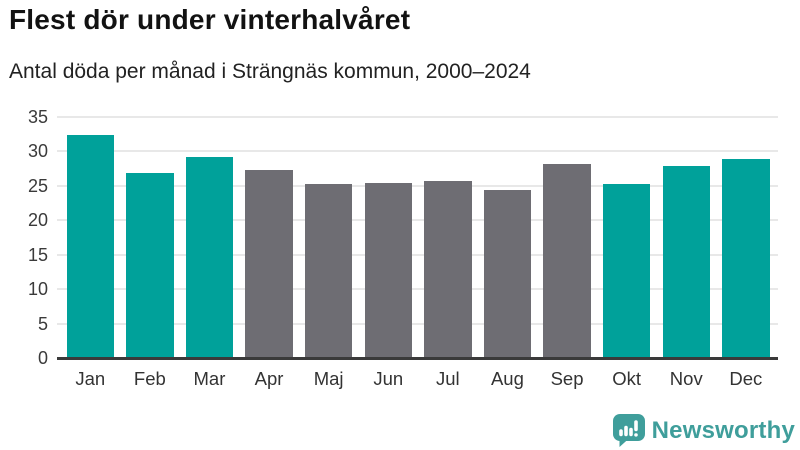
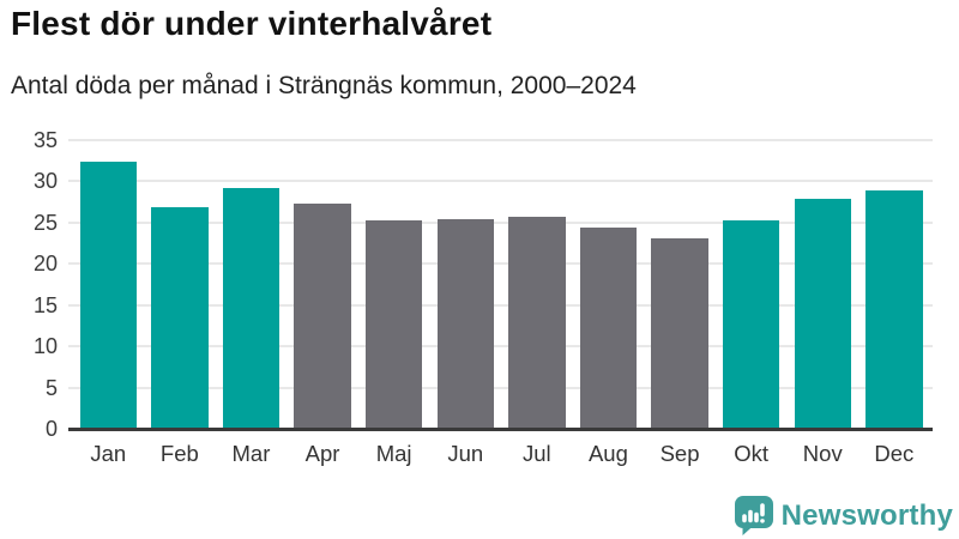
Sep: 28 -> 23
